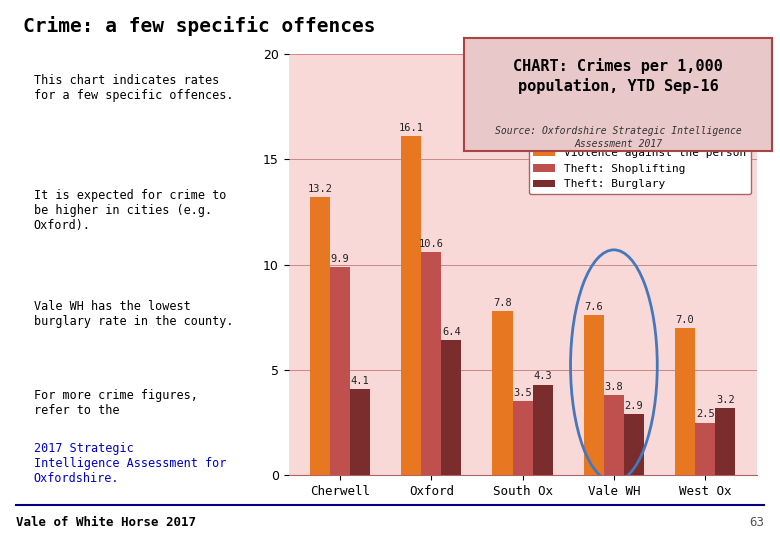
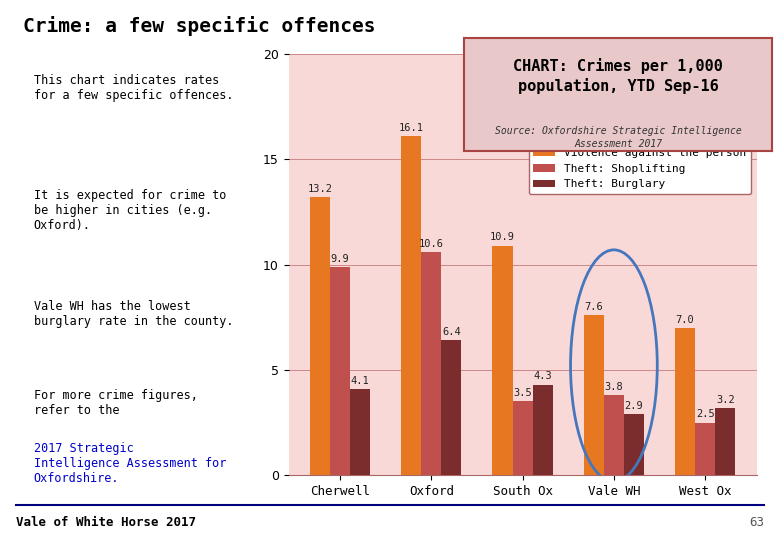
Violence against the person/South Ox: 7.8 -> 10.9
